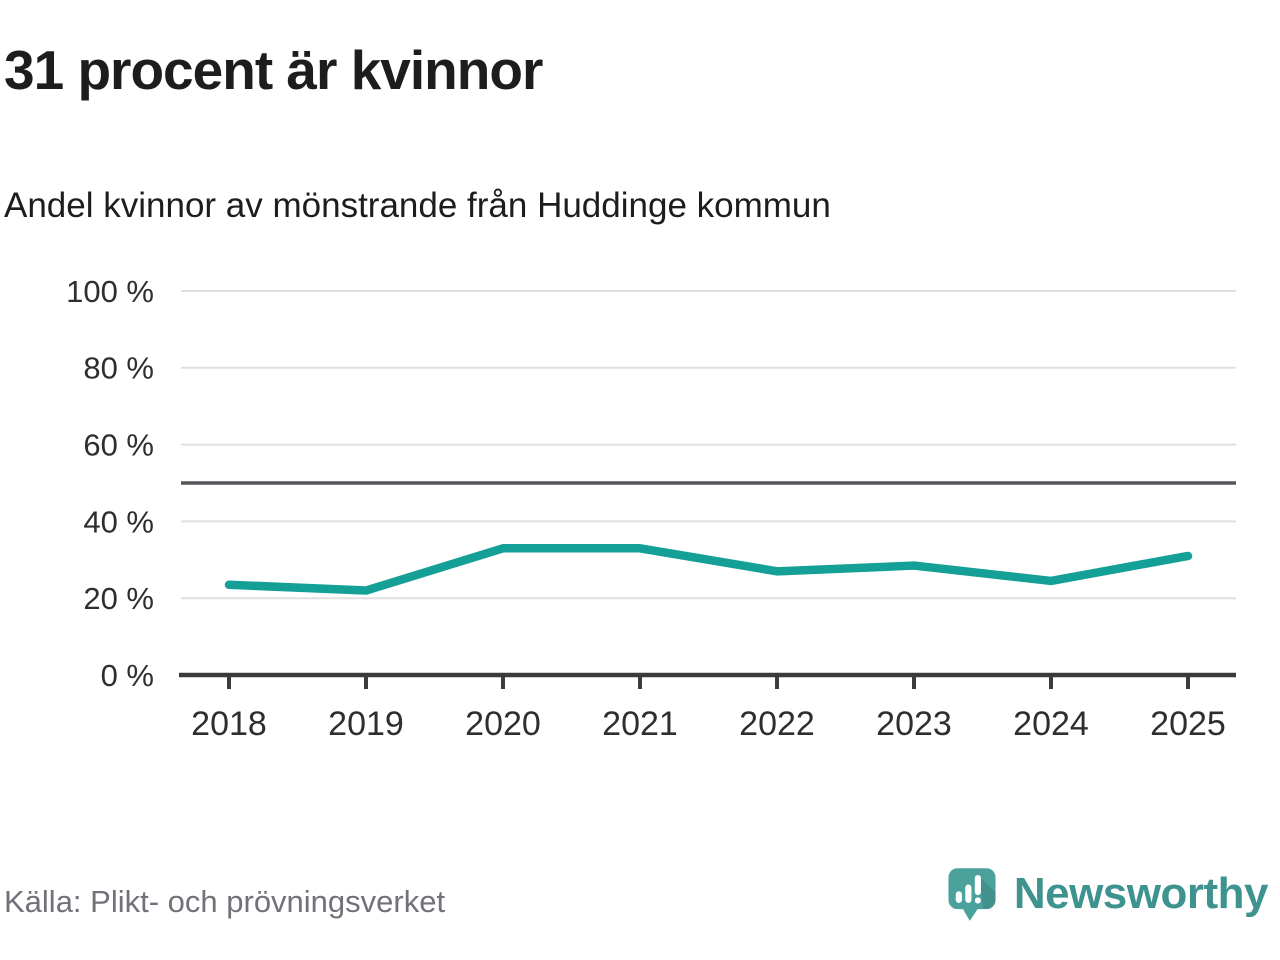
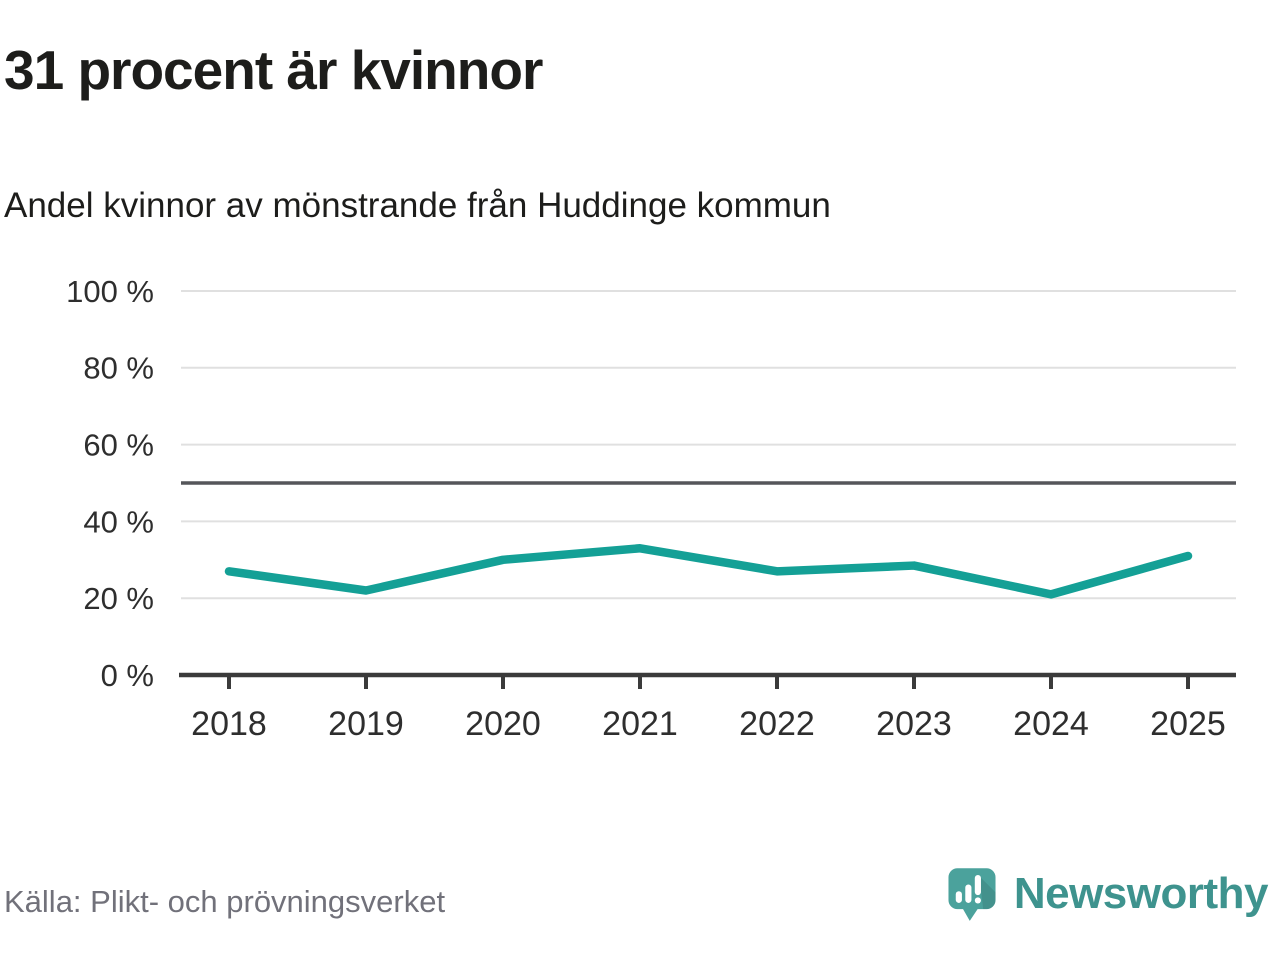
2018: 24% -> 27%
2020: 33% -> 30%
2024: 24% -> 21%
